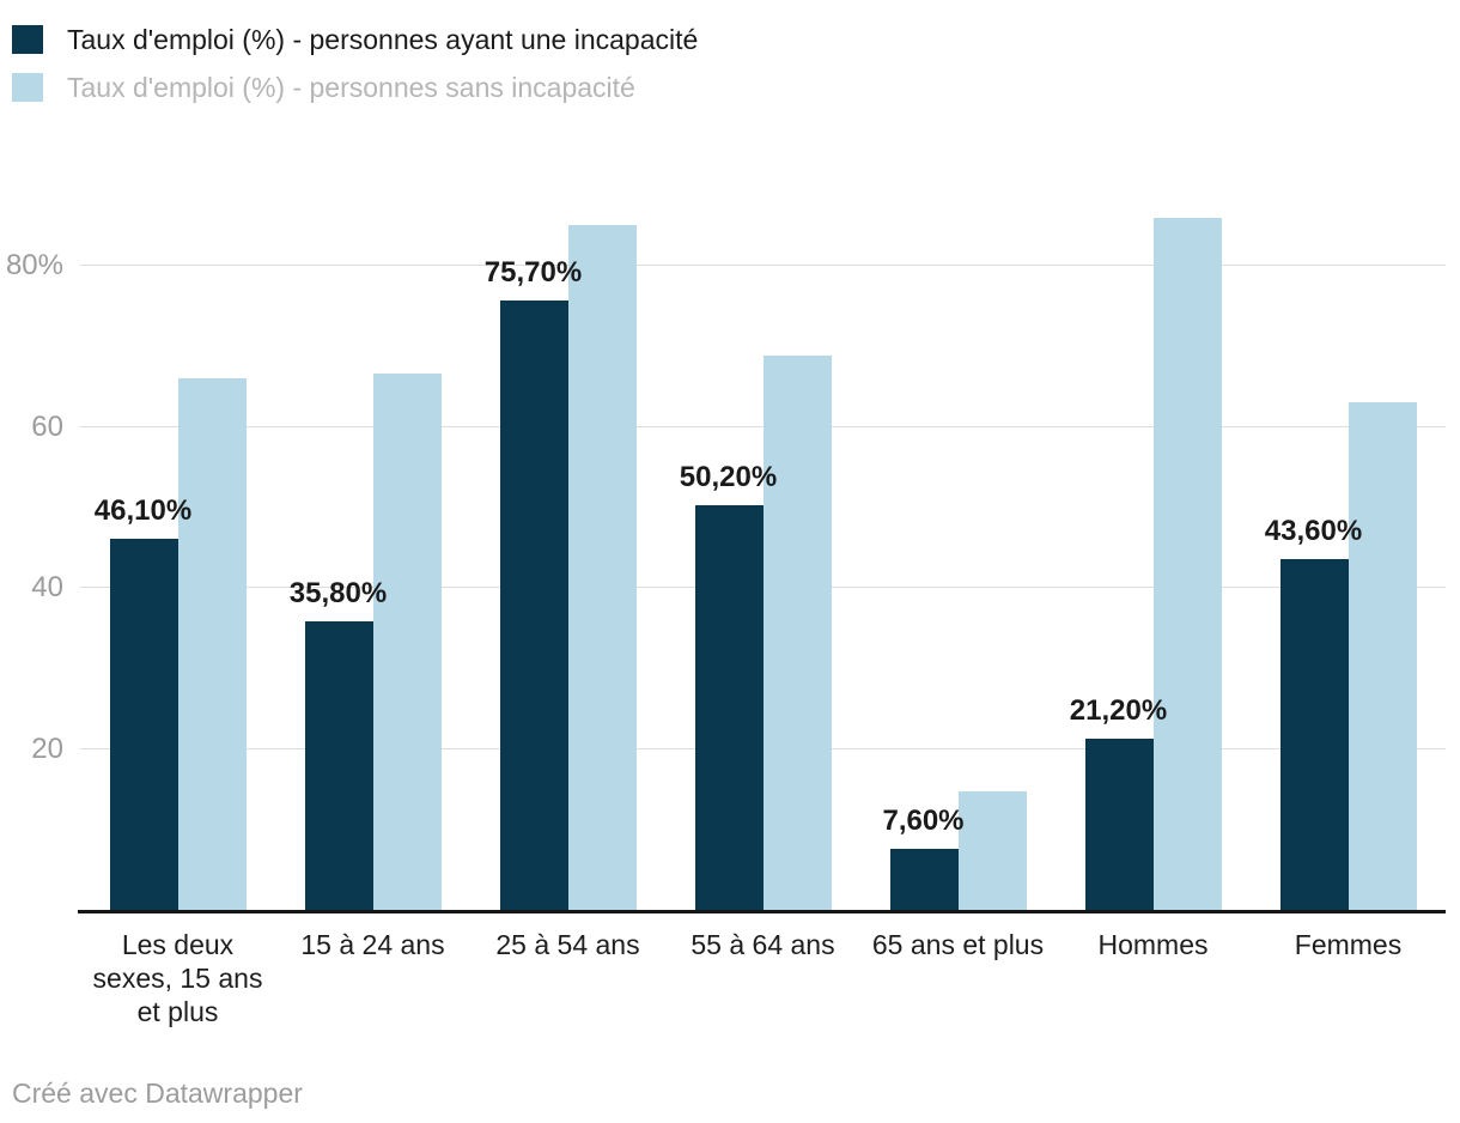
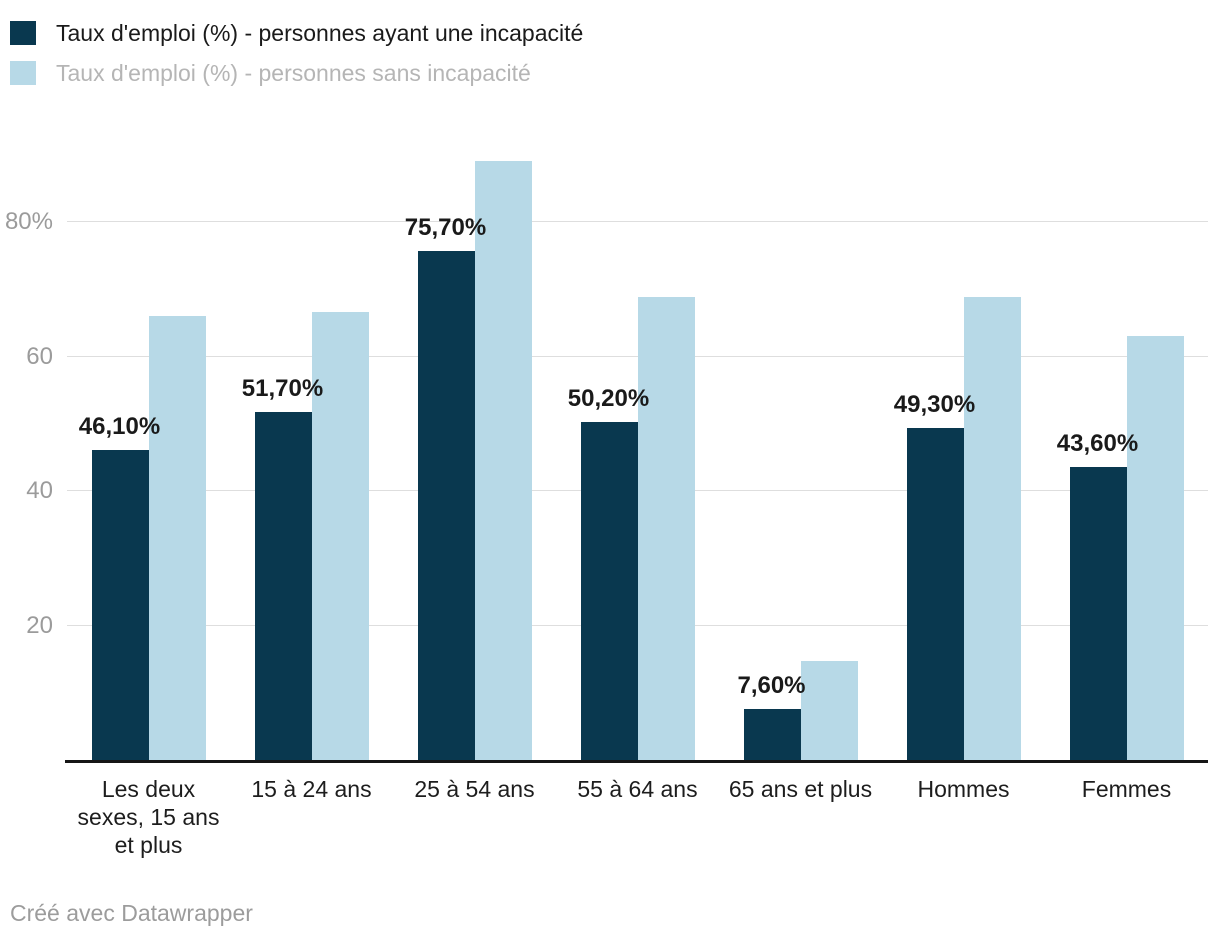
Taux d'emploi (%) - personnes ayant une incapacité/15 à 24 ans: 35,80% -> 51,70%
Taux d'emploi (%) - personnes sans incapacité/25 à 54 ans: 85% -> 89%
Taux d'emploi (%) - personnes ayant une incapacité/Hommes: 21,20% -> 49,30%
Taux d'emploi (%) - personnes sans incapacité/Hommes: 86% -> 69%
